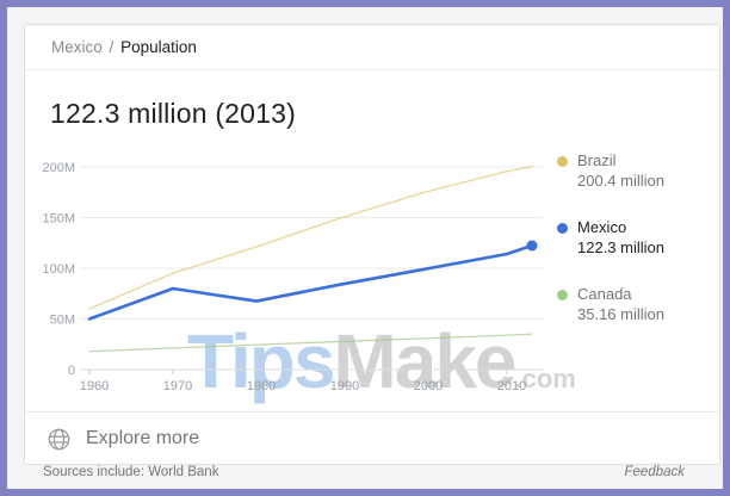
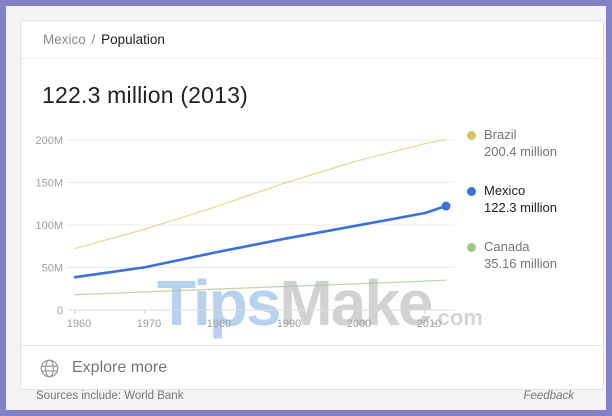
Brazil/1960: 60M -> 70M
Mexico/1960: 50M -> 40M
Mexico/1970: 80M -> 50M
